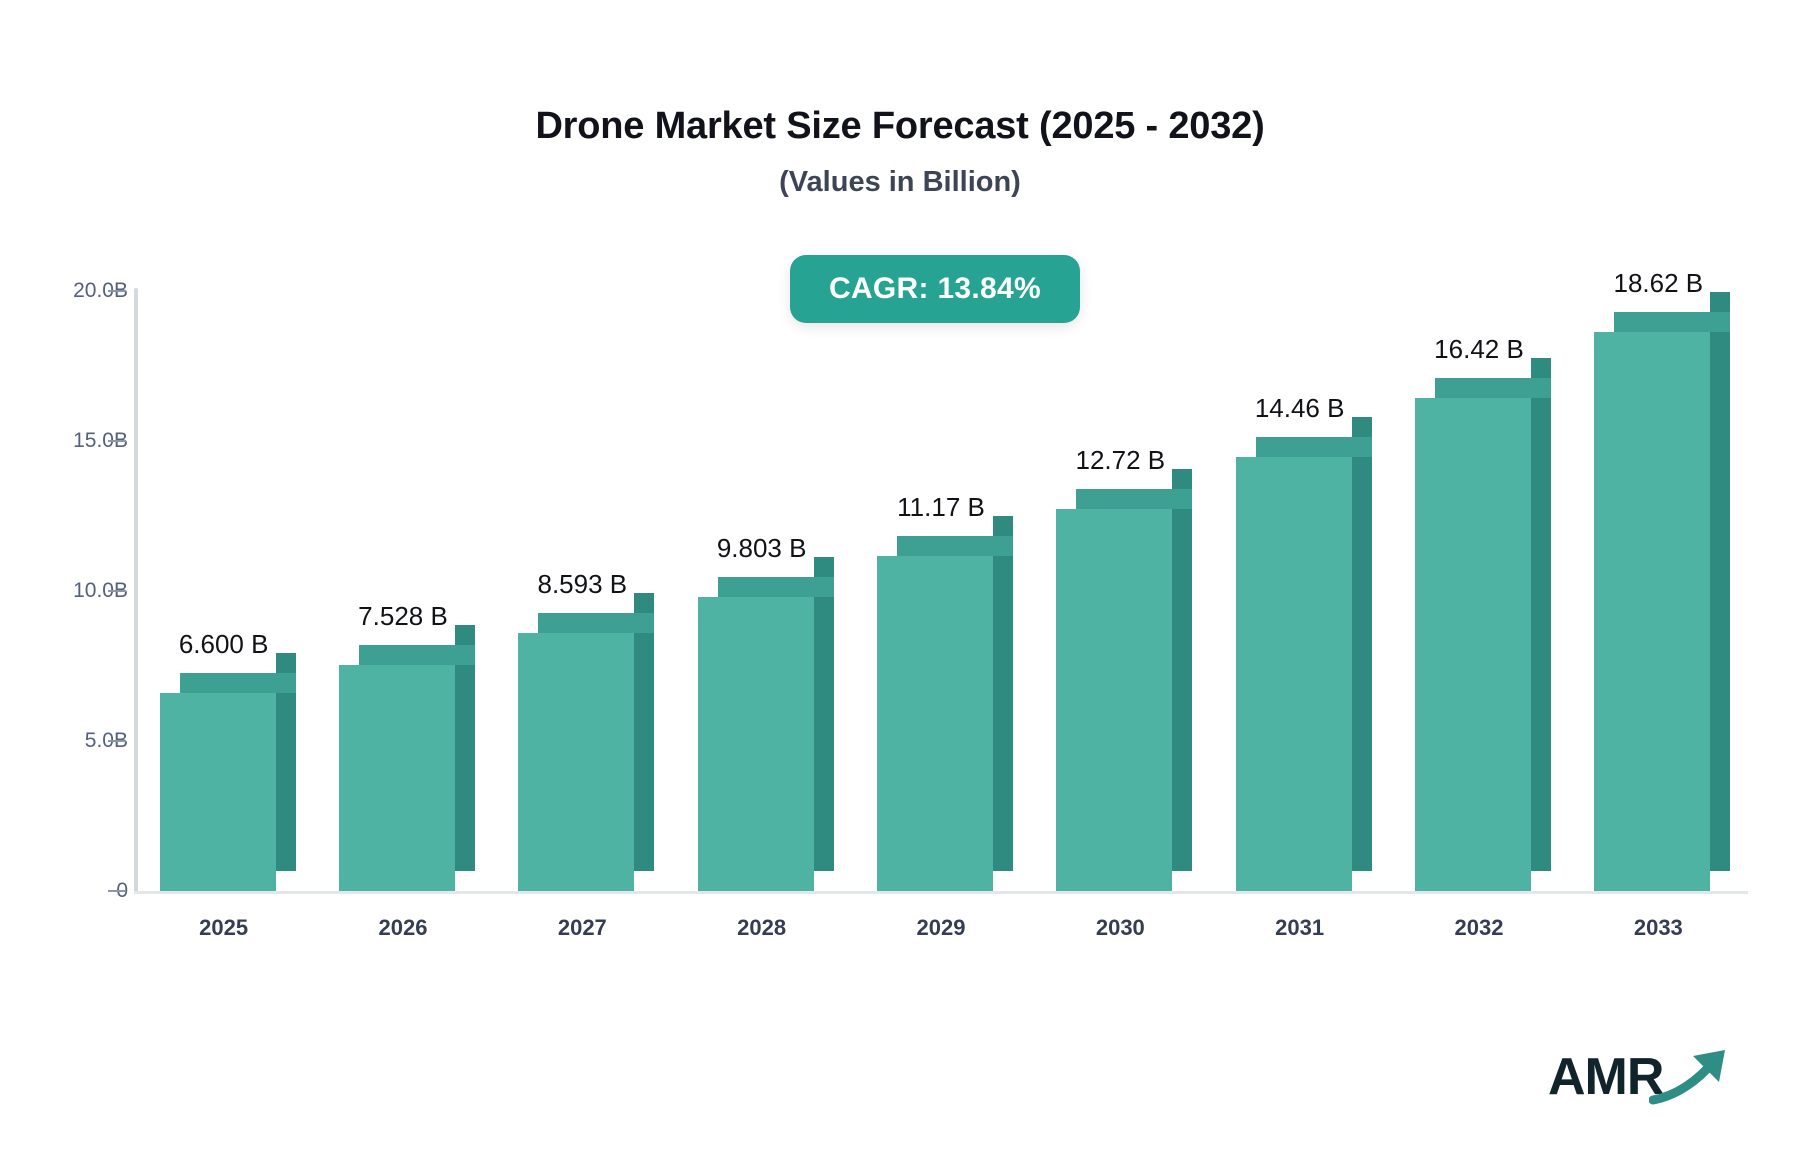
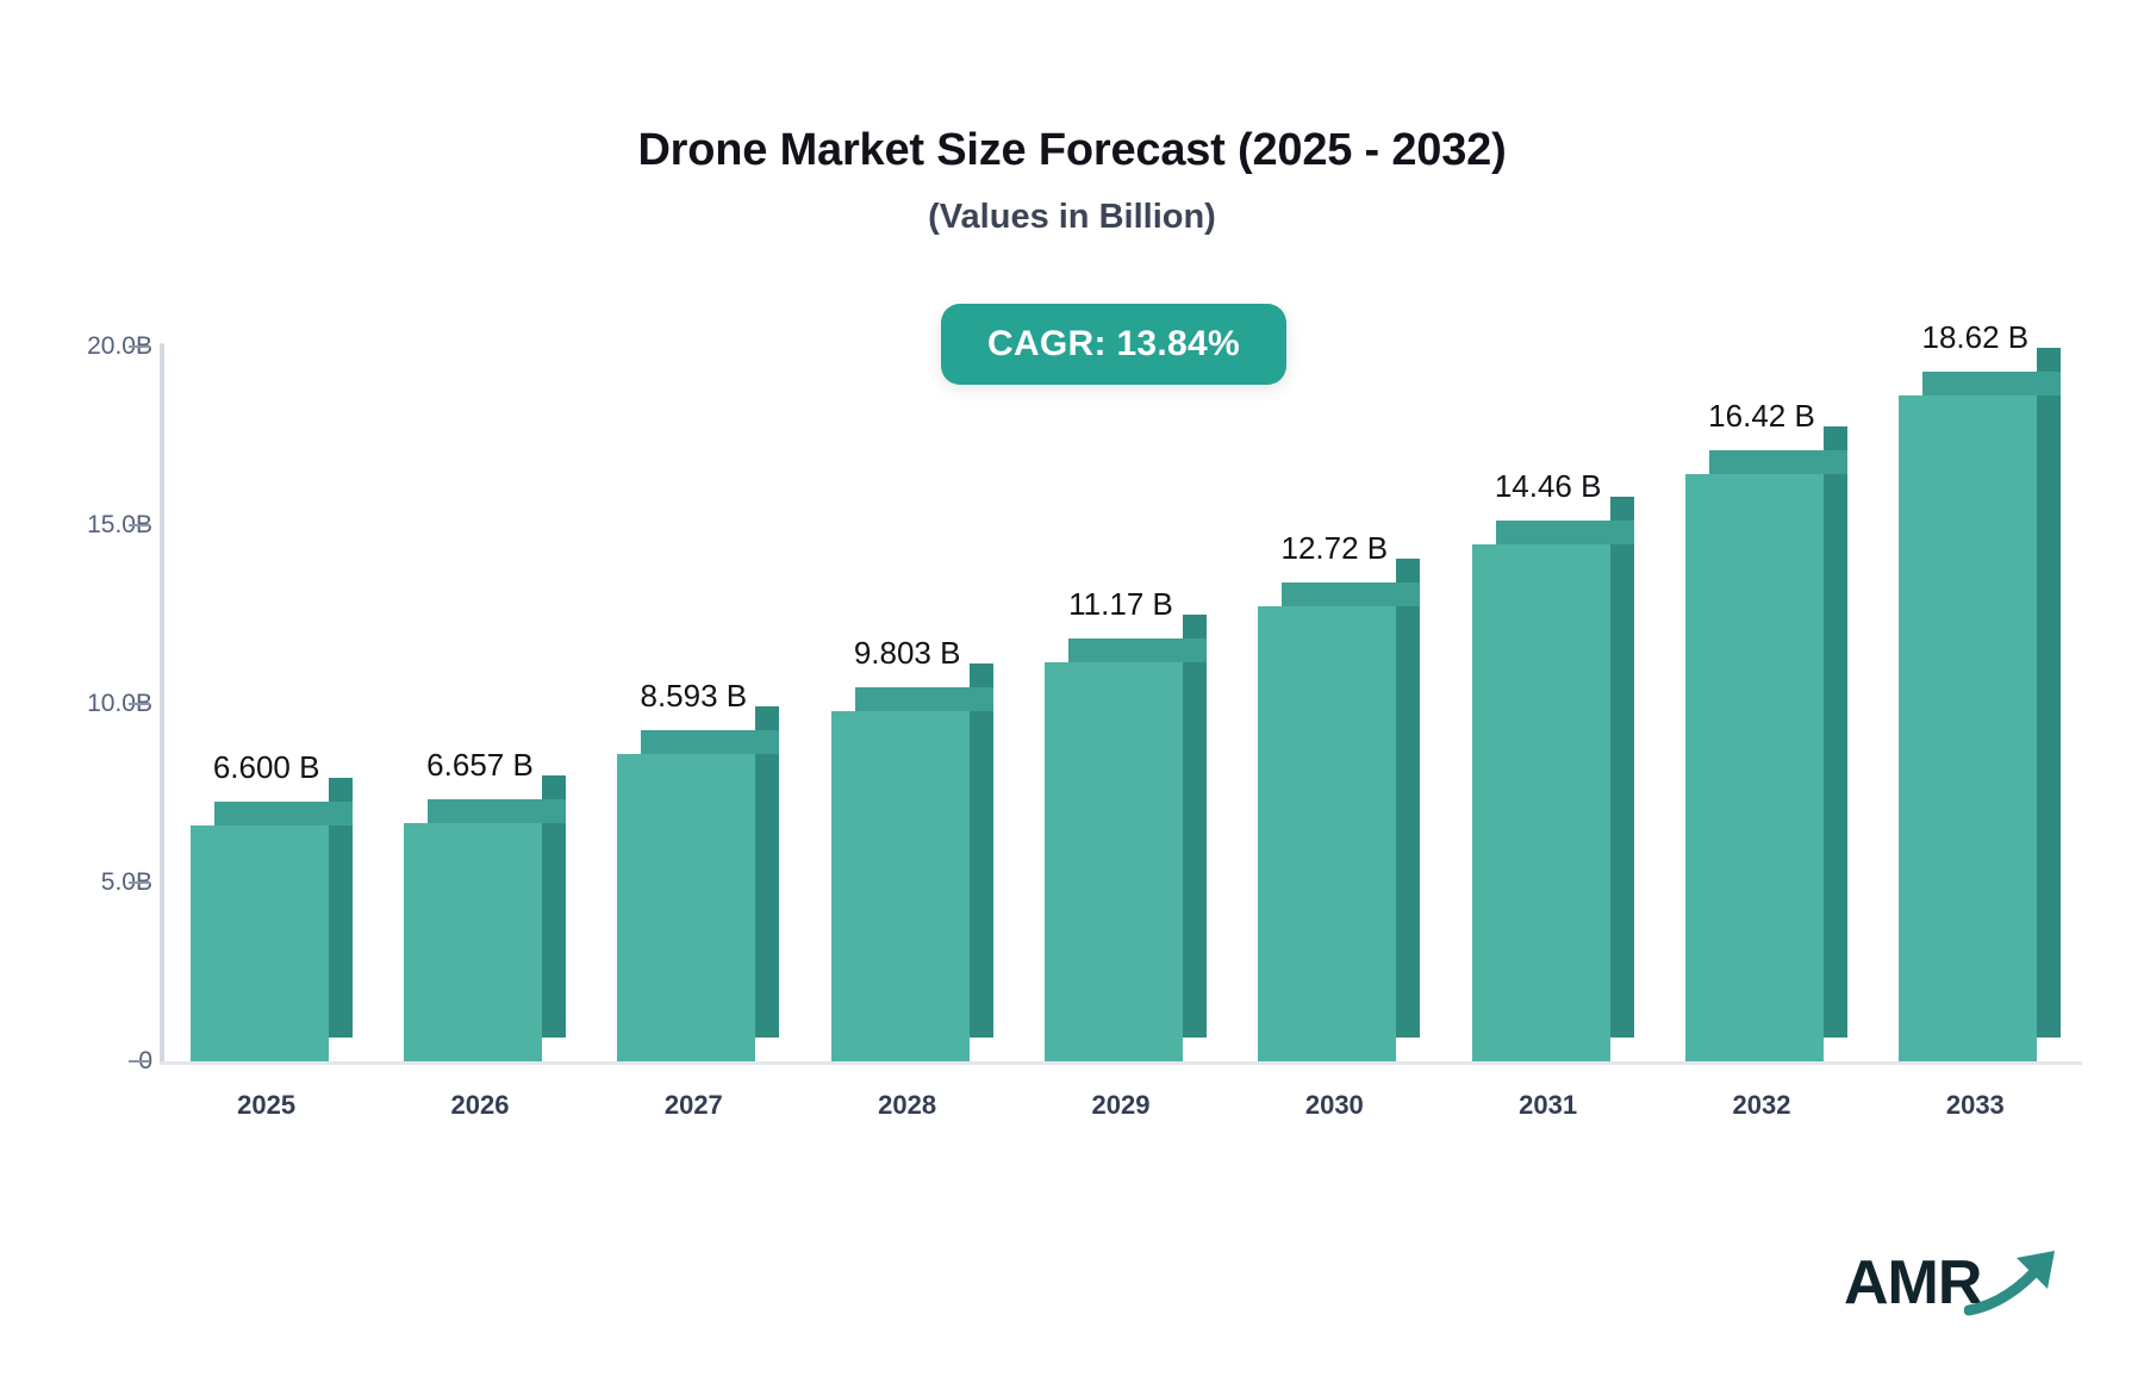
2026: 7.528 -> 6.657
